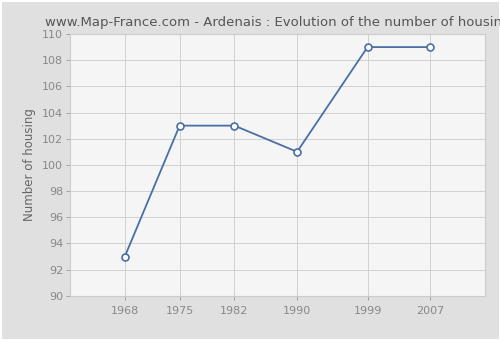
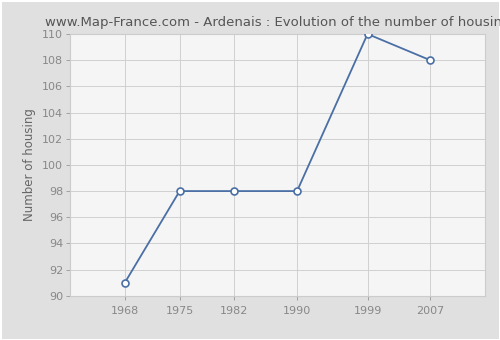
1968: 93 -> 91
1975: 103 -> 98
1982: 103 -> 98
1990: 101 -> 98
1999: 109 -> 110
2007: 109 -> 108
